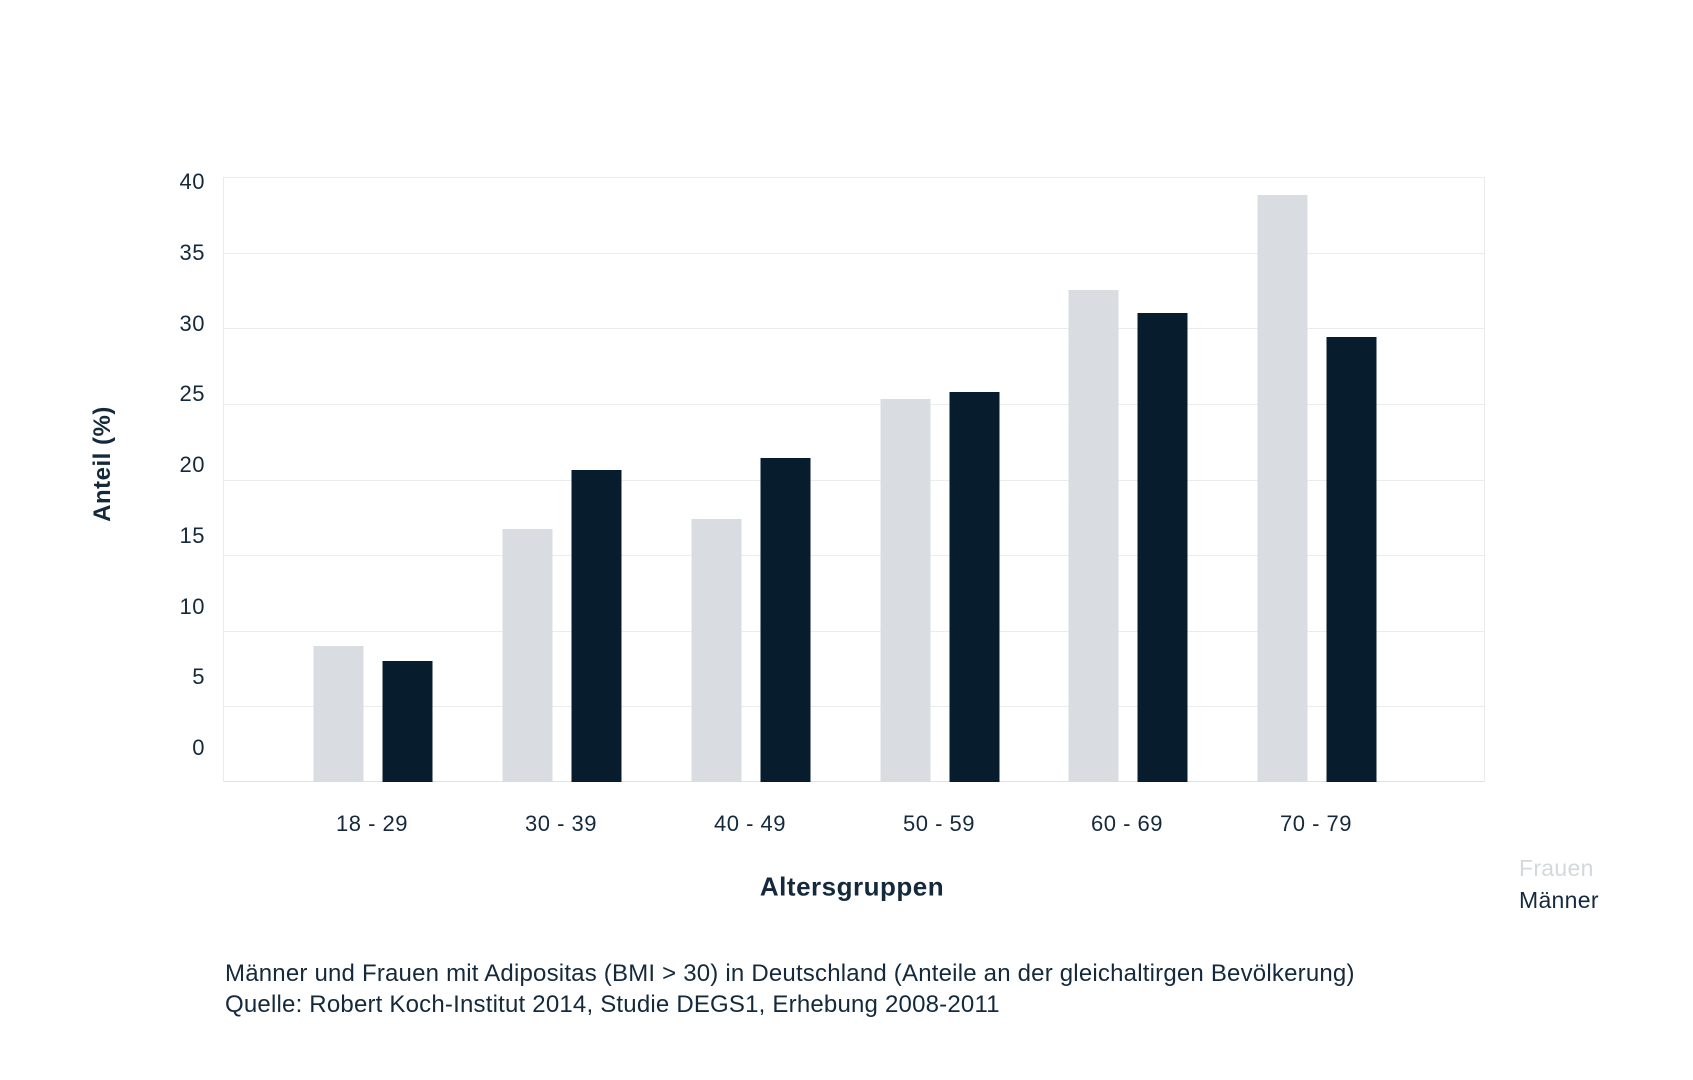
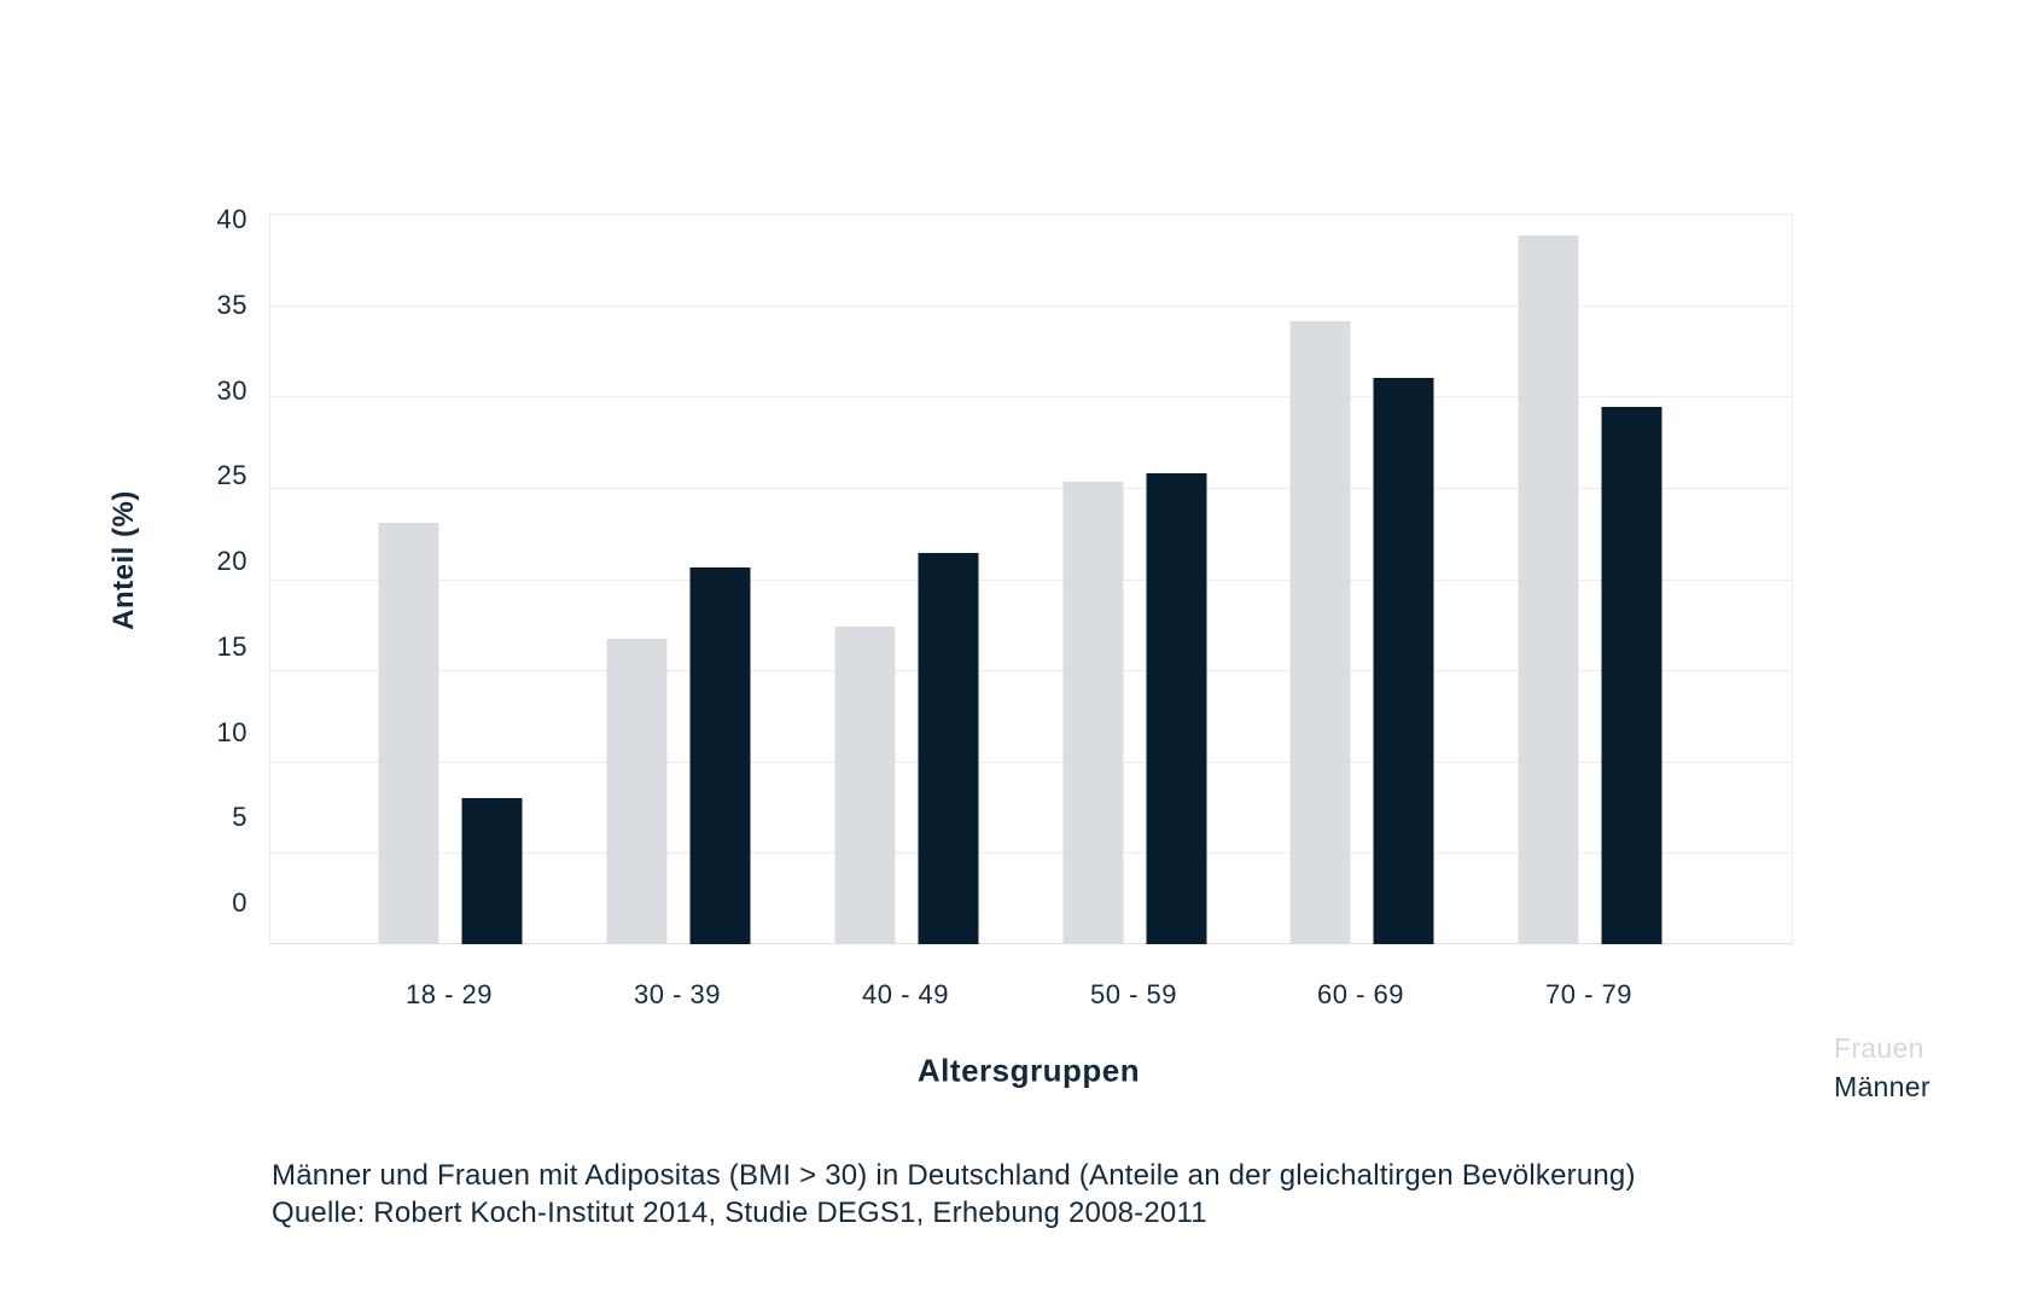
Frauen/18 - 29: 9.0 -> 23.1
Frauen/60 - 69: 32.5 -> 34.1
